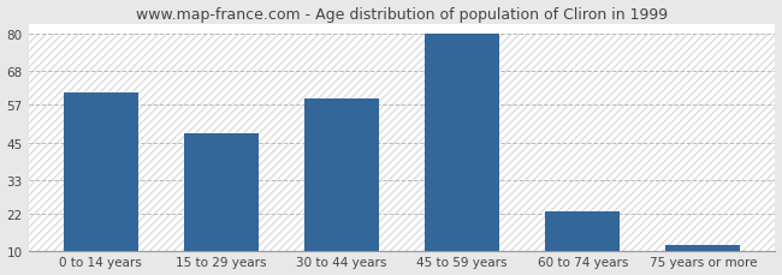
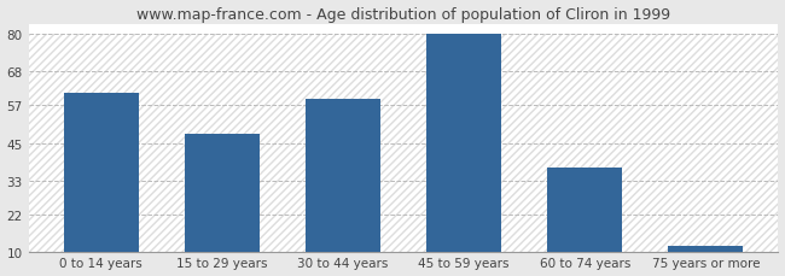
60 to 74 years: 23 -> 37
